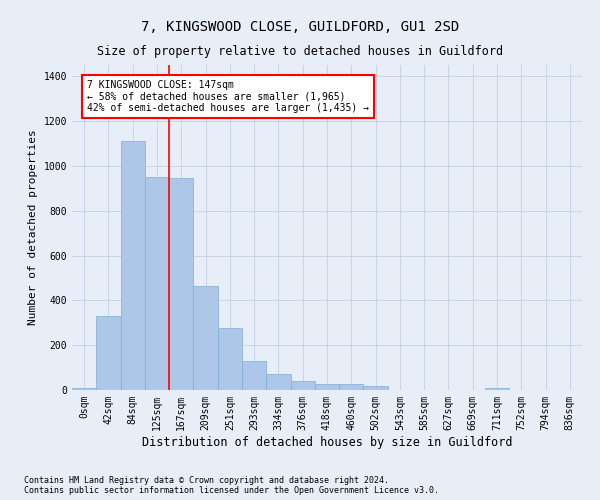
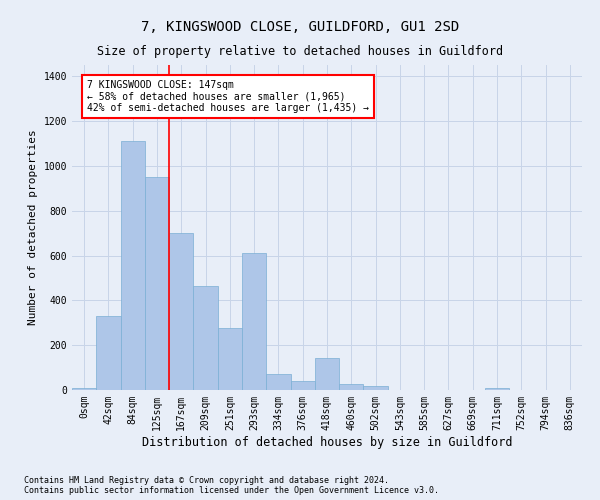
167sqm: 945 -> 700
293sqm: 130 -> 610
418sqm: 25 -> 145
